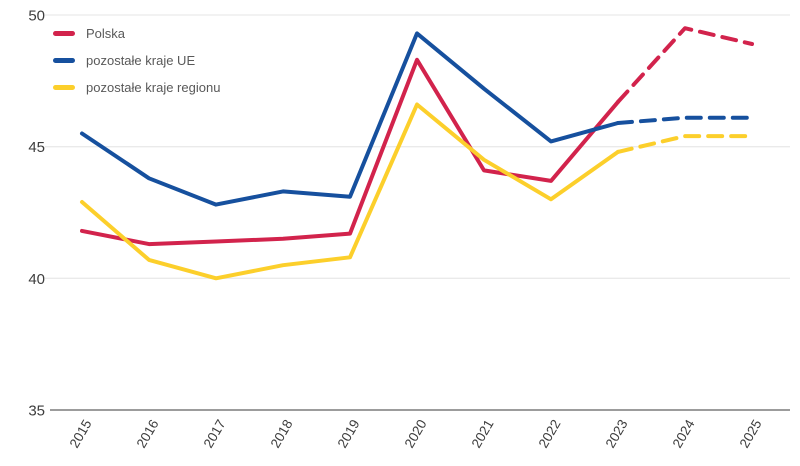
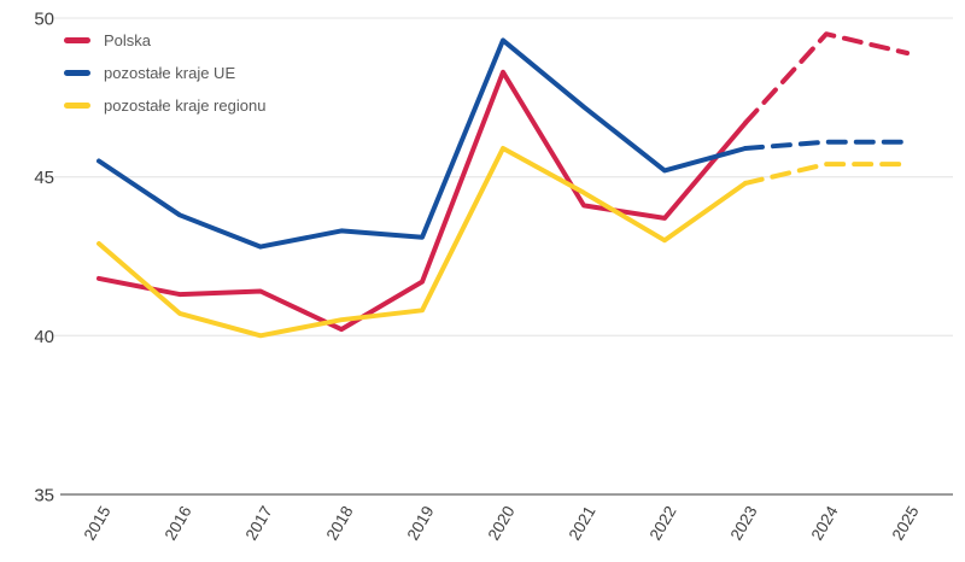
Polska/2018: 41.5 -> 40.2
pozostałe kraje regionu/2020: 46.6 -> 45.9
